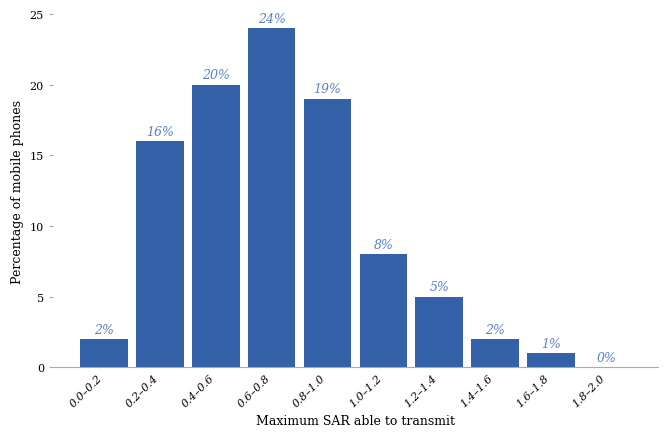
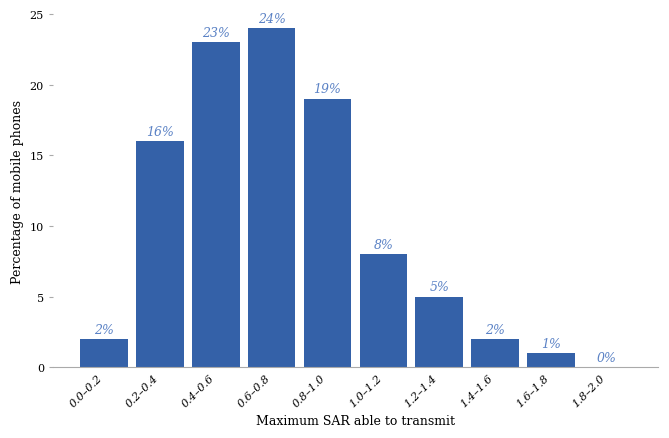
0.4–0.6: 20% -> 23%
